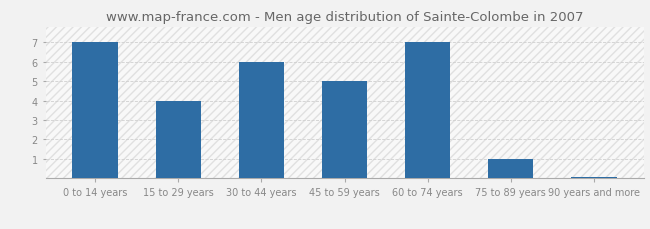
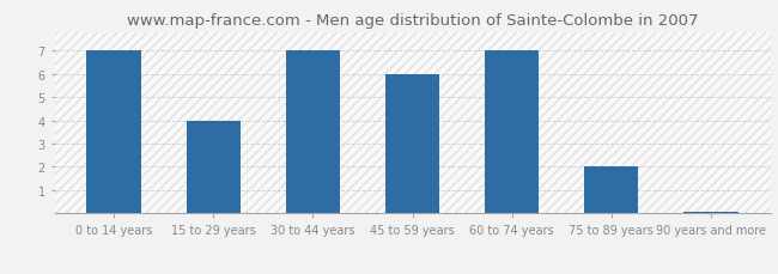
30 to 44 years: 6.0 -> 7.0
45 to 59 years: 5.0 -> 6.0
75 to 89 years: 1.0 -> 2.0
